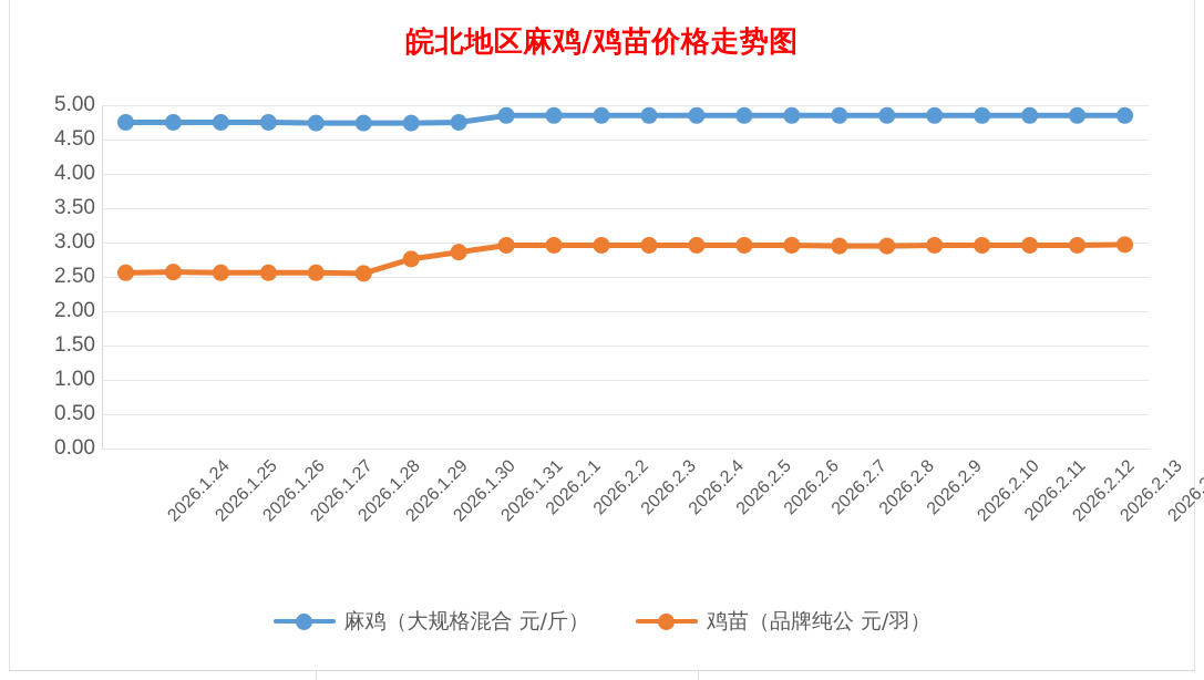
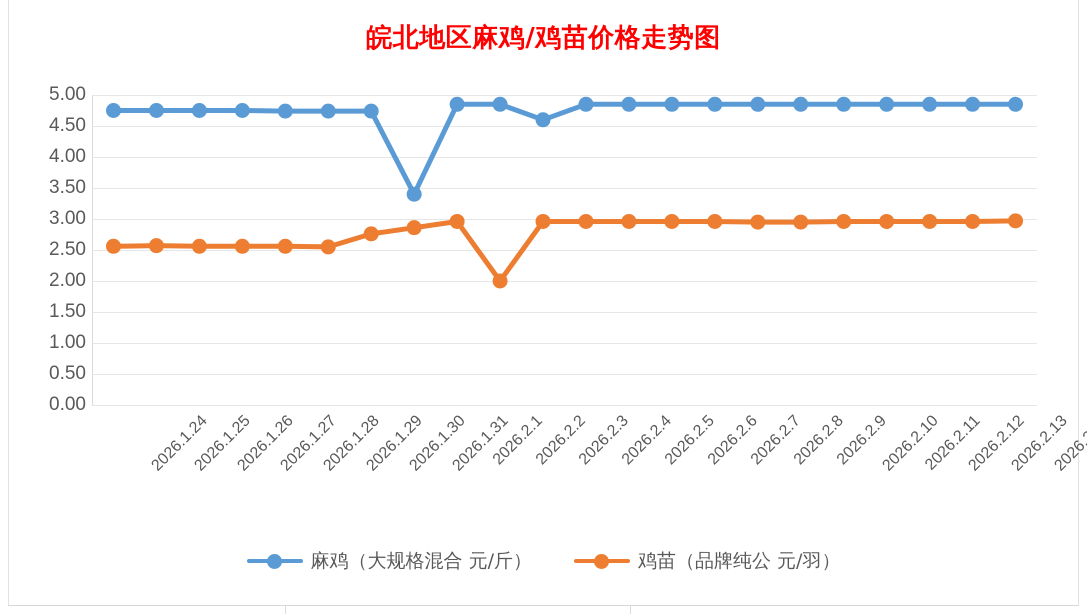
麻鸡（大规格混合 元/斤）/2026.1.31: 4.8 -> 3.4
鸡苗（品牌纯公 元/羽）/2026.2.2: 3.0 -> 2.0
麻鸡（大规格混合 元/斤）/2026.2.3: 4.8 -> 4.6
